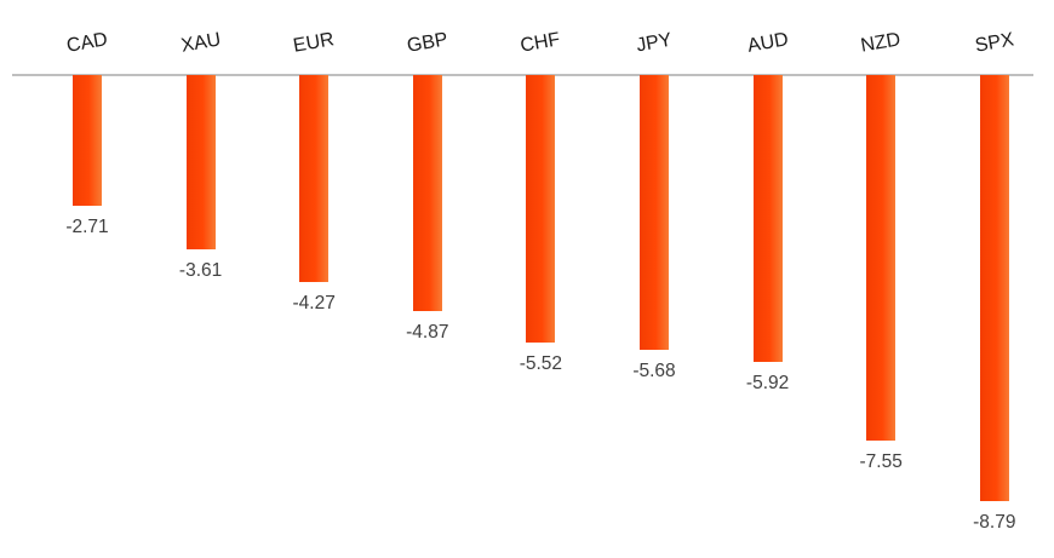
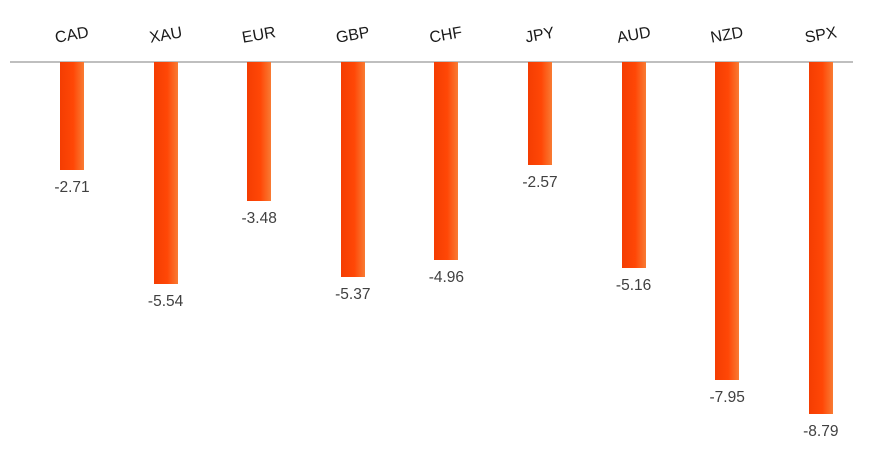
XAU: -3.61 -> -5.54
EUR: -4.27 -> -3.48
GBP: -4.87 -> -5.37
CHF: -5.52 -> -4.96
JPY: -5.68 -> -2.57
AUD: -5.92 -> -5.16
NZD: -7.55 -> -7.95
